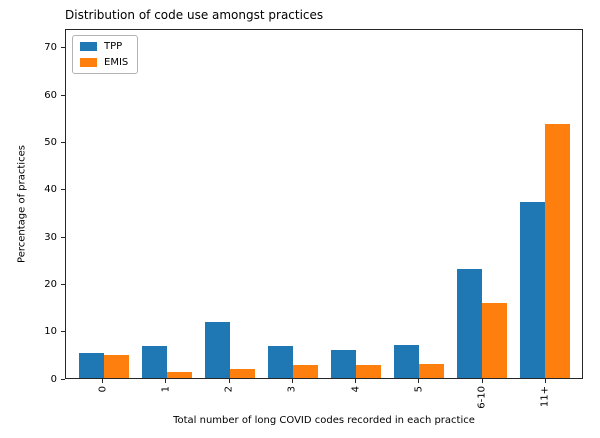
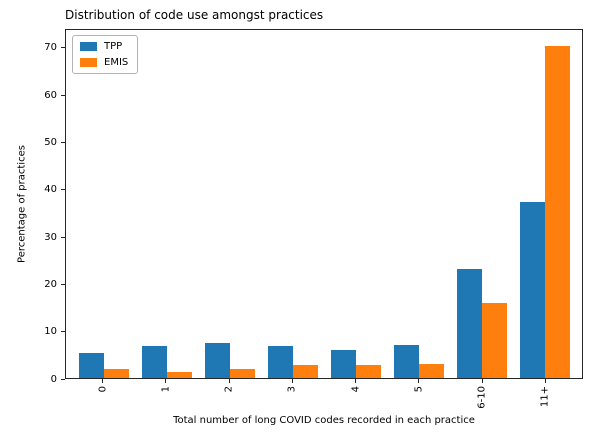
EMIS/0: 5 -> 2
TPP/2: 12 -> 8
EMIS/11+: 54 -> 70
